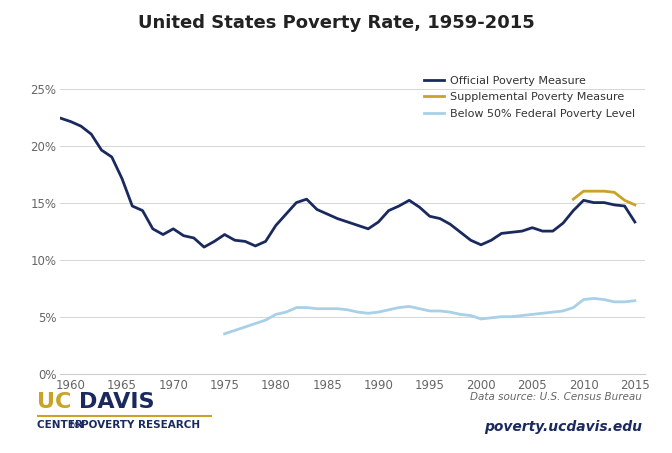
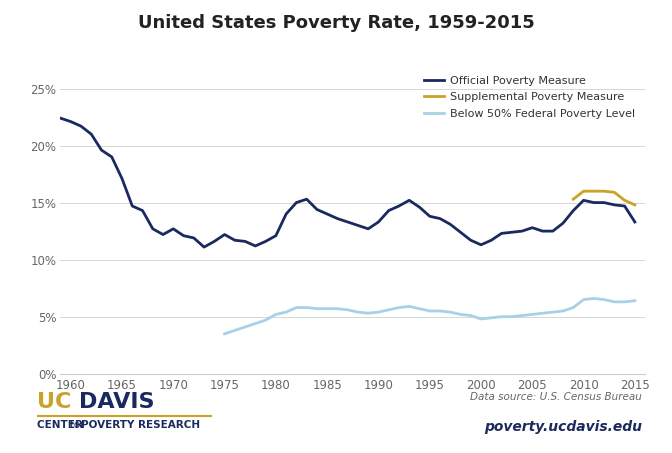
Official Poverty Measure/1980: 13.0% -> 12.1%
